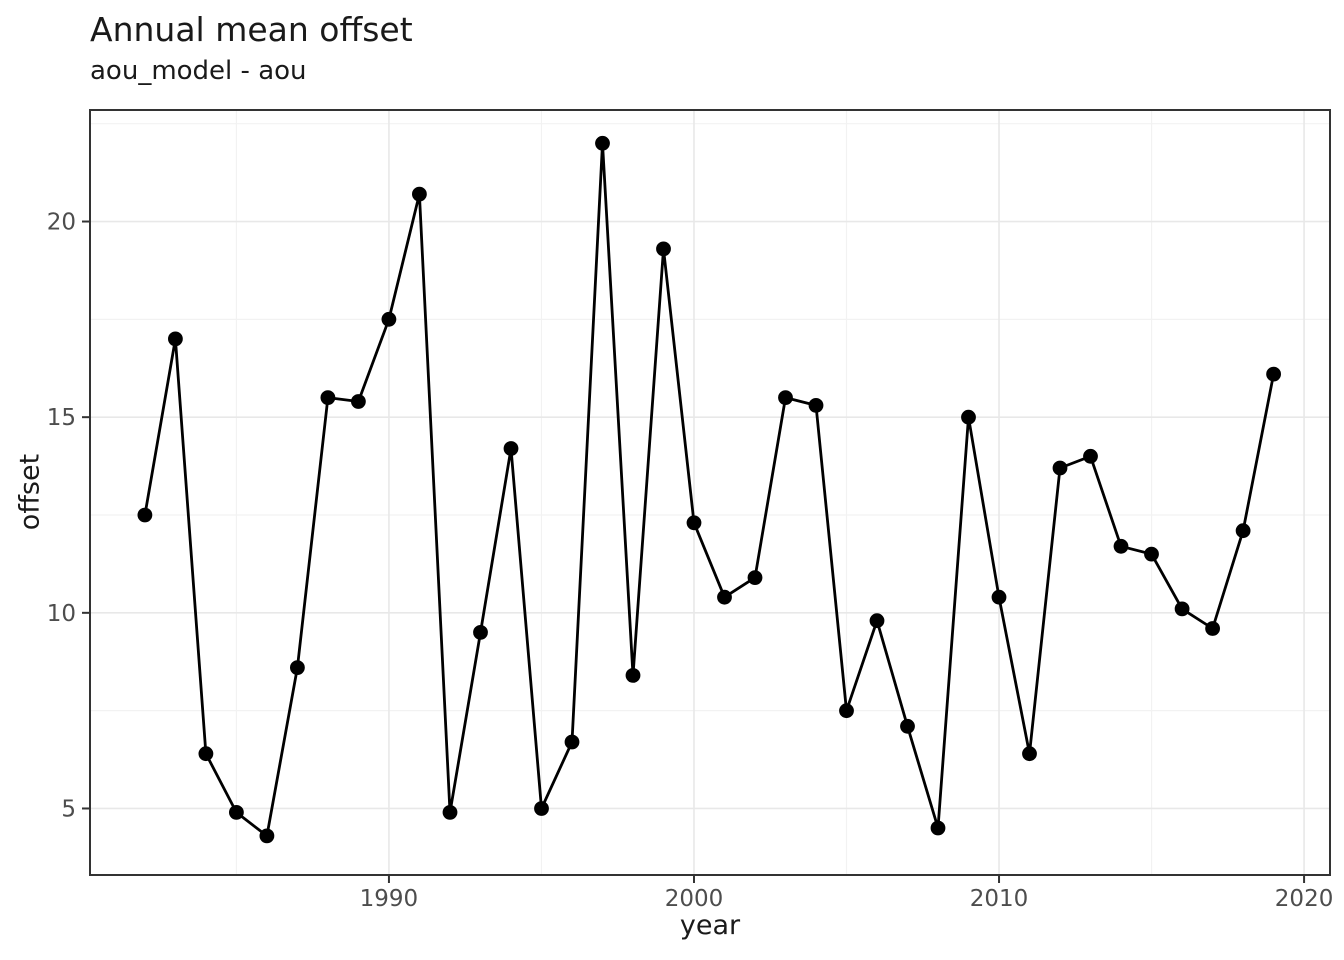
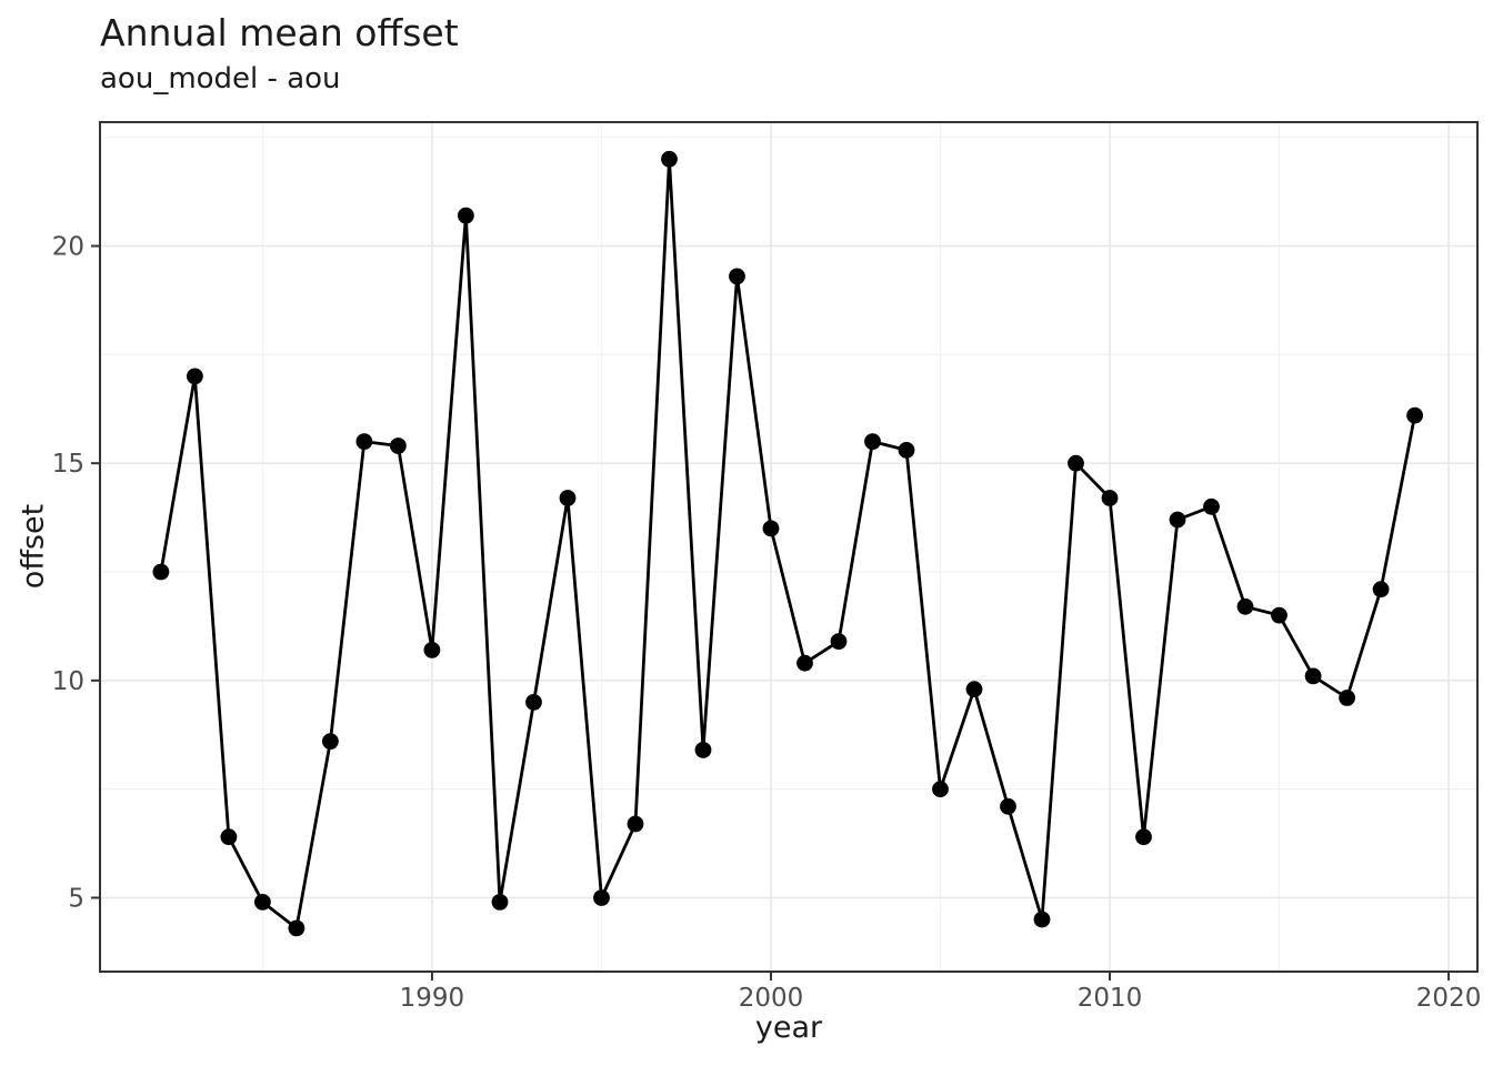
1990: 17.5 -> 10.7
2000: 12.3 -> 13.5
2010: 10.4 -> 14.2
